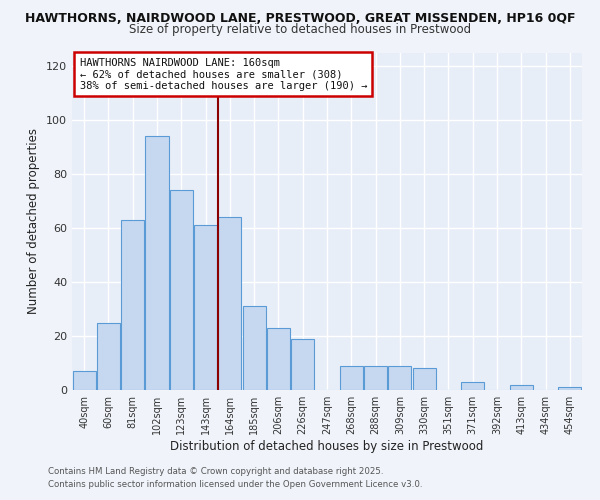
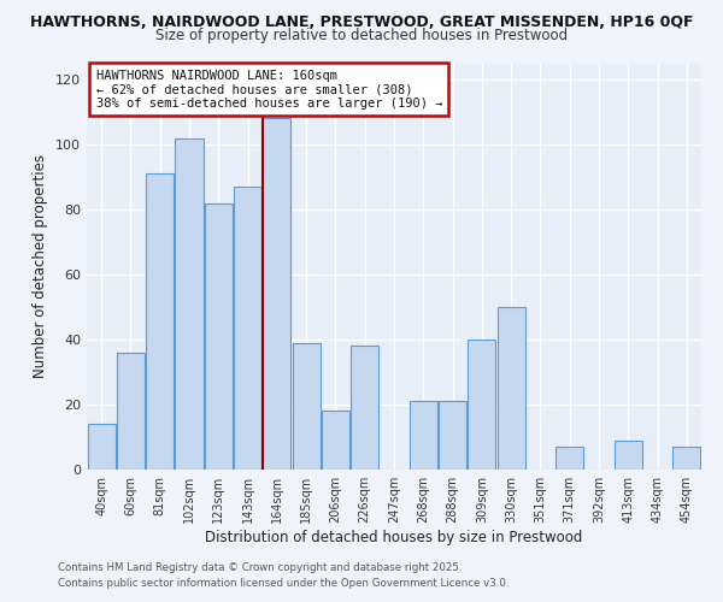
40sqm: 7 -> 14
60sqm: 25 -> 36
81sqm: 63 -> 91
102sqm: 94 -> 102
123sqm: 74 -> 82
143sqm: 61 -> 87
164sqm: 64 -> 108
185sqm: 31 -> 39
206sqm: 23 -> 18
226sqm: 19 -> 38
268sqm: 9 -> 21
288sqm: 9 -> 21
309sqm: 9 -> 40
330sqm: 8 -> 50
371sqm: 3 -> 7
413sqm: 2 -> 9
454sqm: 1 -> 7
